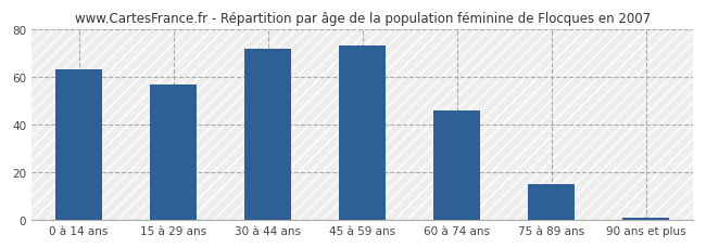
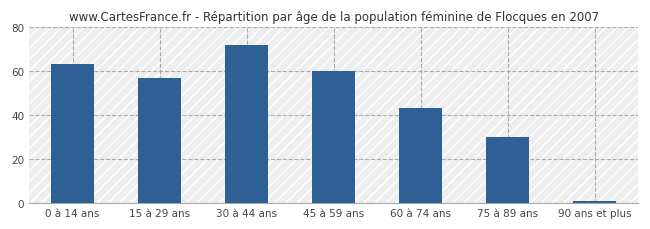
45 à 59 ans: 73 -> 60
60 à 74 ans: 46 -> 43
75 à 89 ans: 15 -> 30
